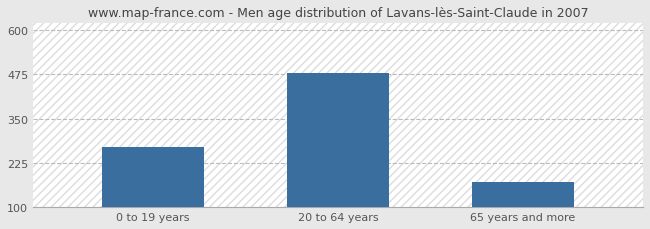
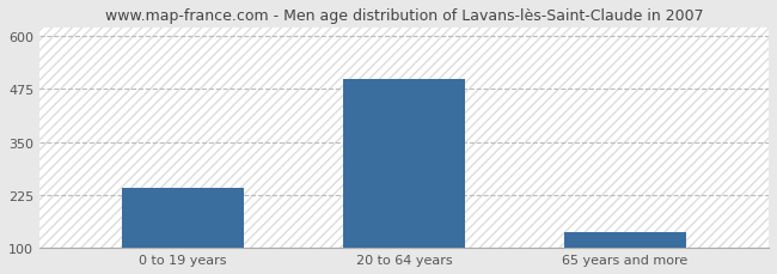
0 to 19 years: 270 -> 243
20 to 64 years: 480 -> 497
65 years and more: 170 -> 138
